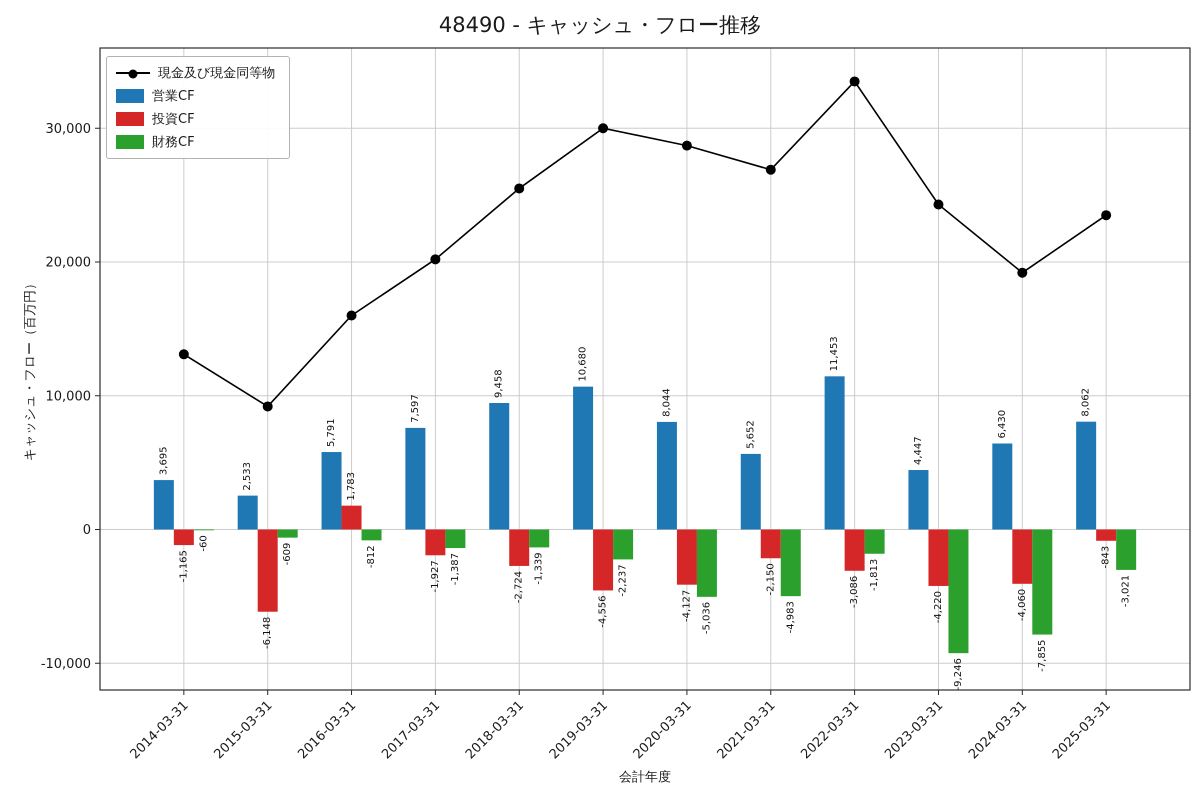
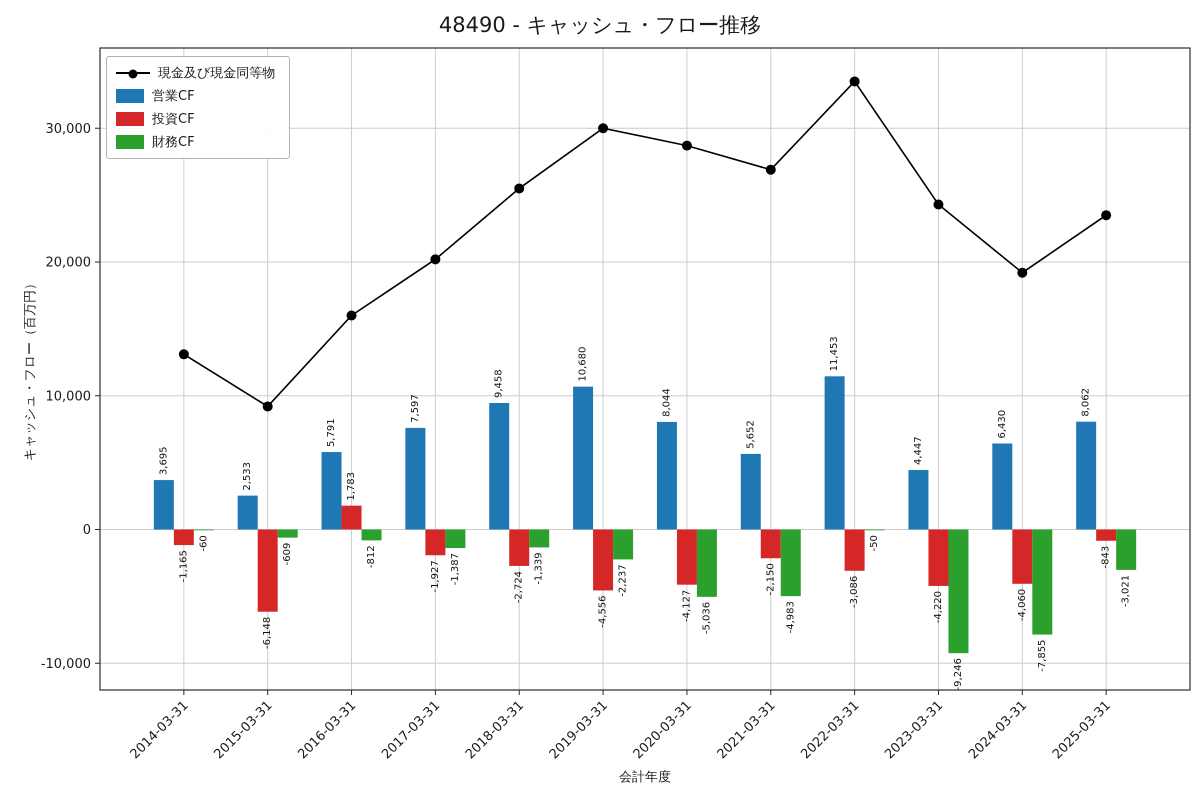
財務CF/2022-03-31: -1,813 -> -50
